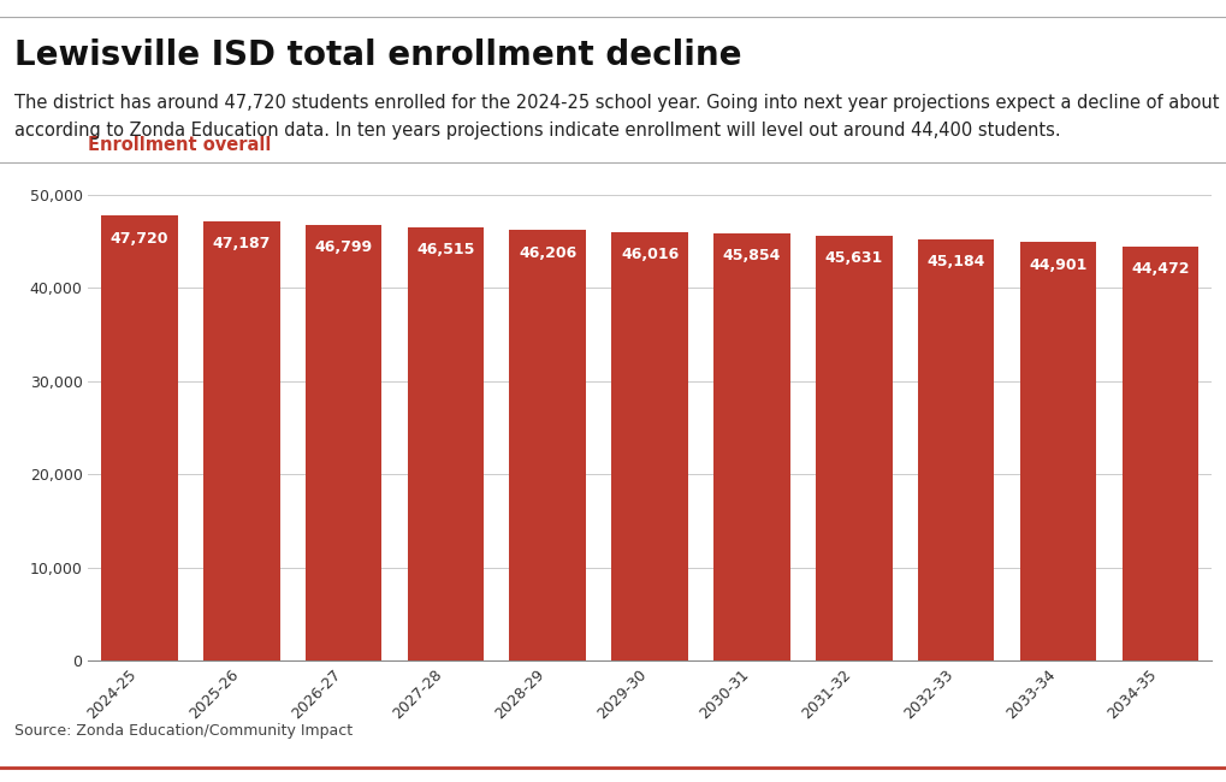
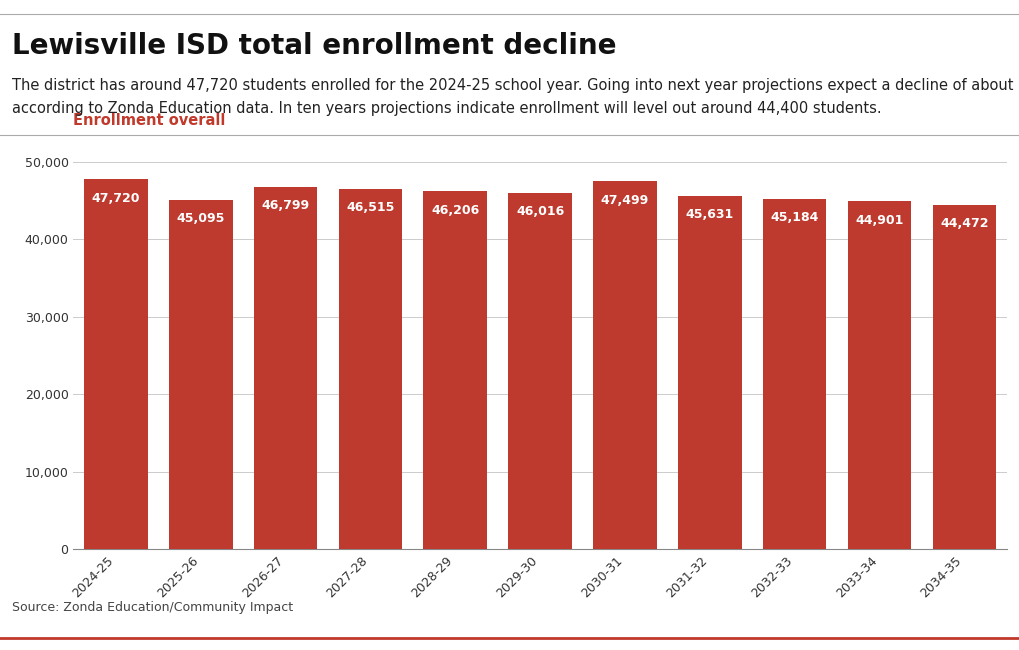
2025-26: 47,187 -> 45,095
2030-31: 45,854 -> 47,499
